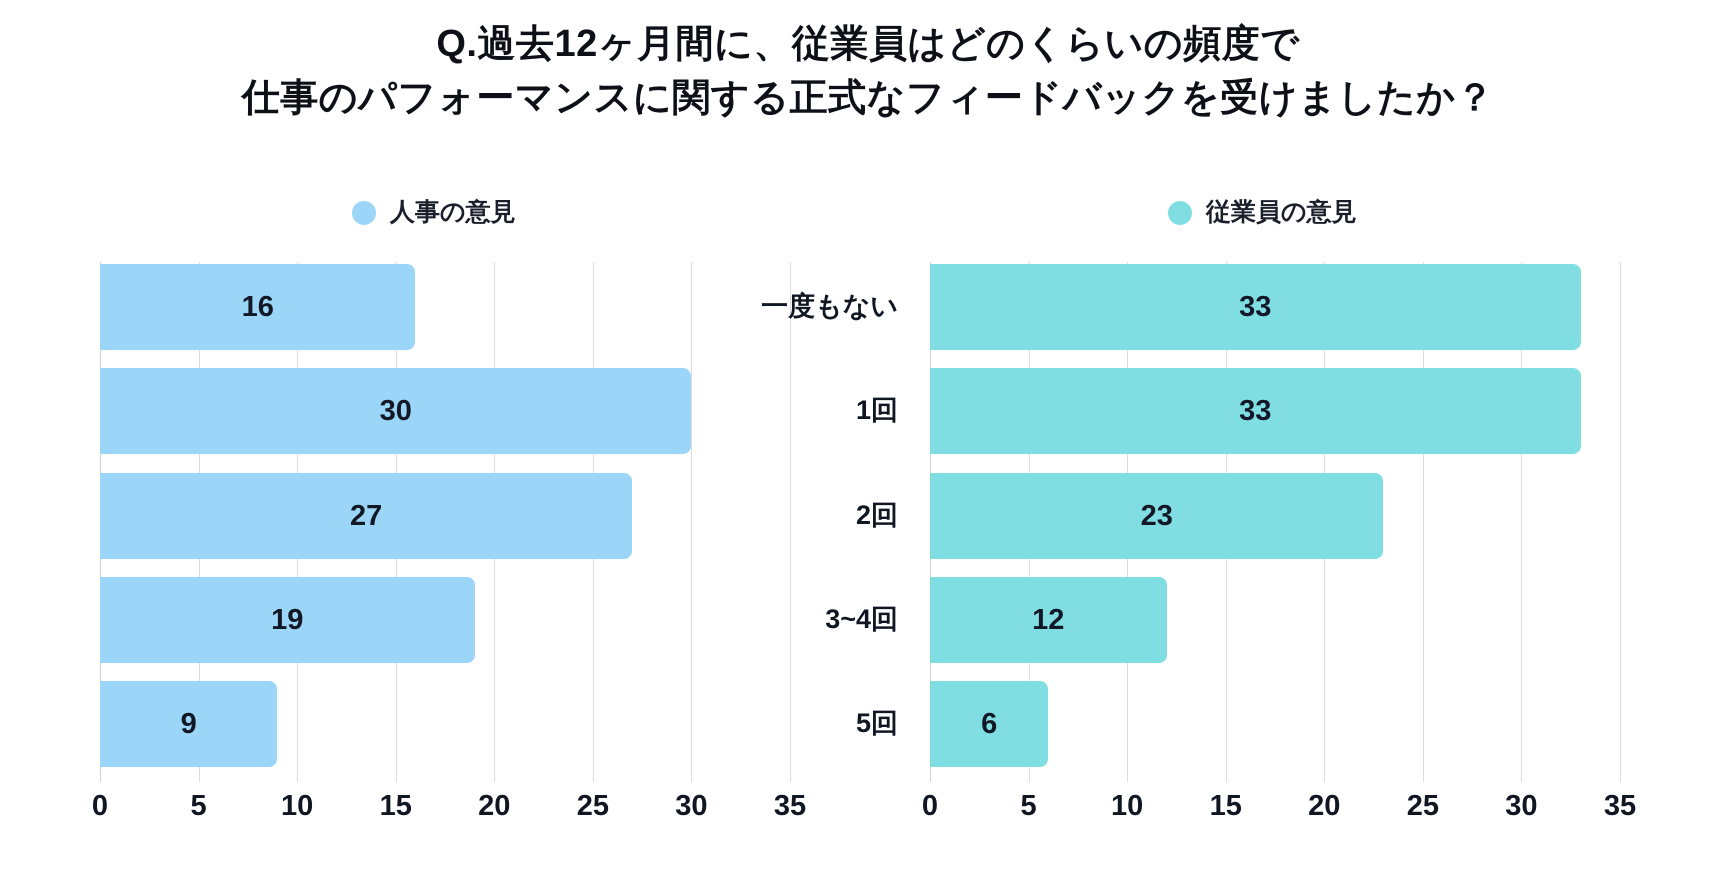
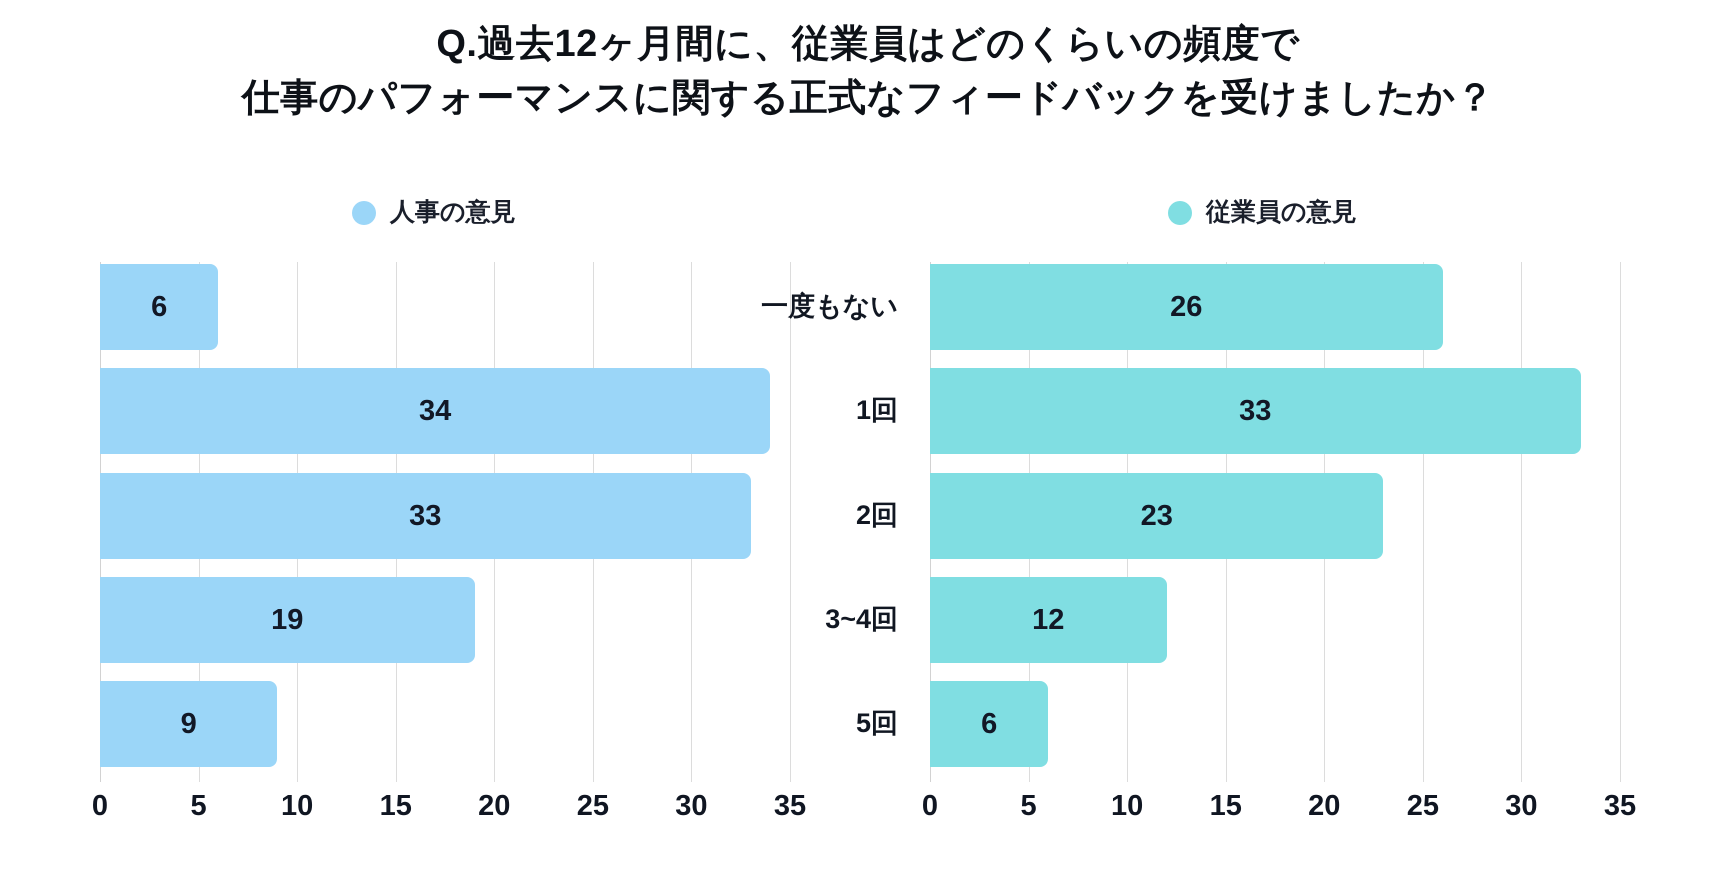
人事の意見/一度もない: 16 -> 6
従業員の意見/一度もない: 33 -> 26
人事の意見/1回: 30 -> 34
人事の意見/2回: 27 -> 33
